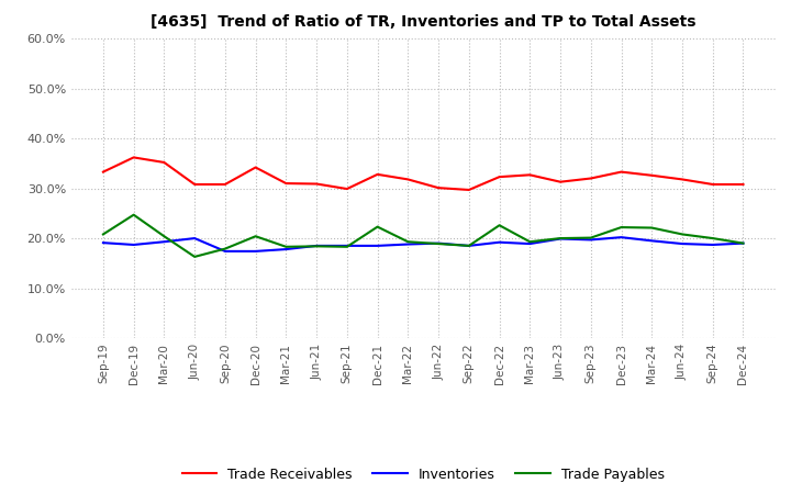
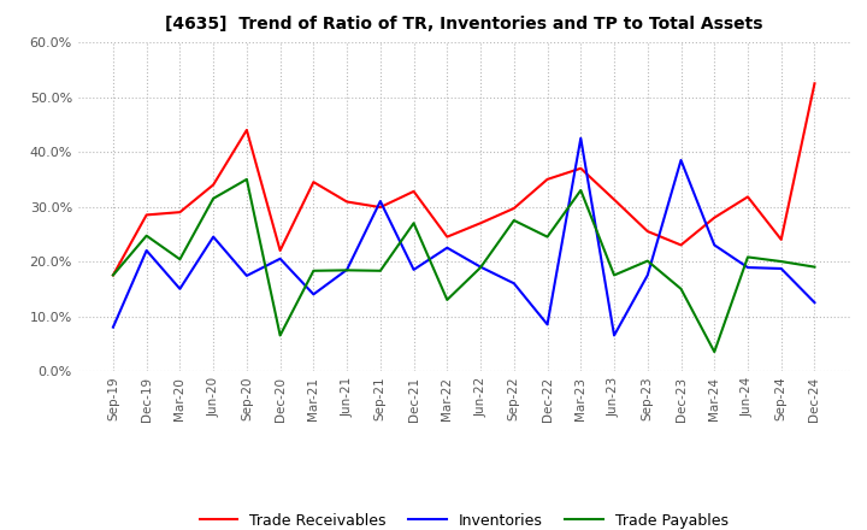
Trade Receivables/Sep-19: 33.3% -> 17.5%
Inventories/Sep-19: 19.1% -> 8.0%
Trade Payables/Sep-19: 20.8% -> 17.5%
Trade Receivables/Dec-19: 36.2% -> 28.5%
Inventories/Dec-19: 18.7% -> 22.0%
Trade Receivables/Mar-20: 35.2% -> 29.0%
Inventories/Mar-20: 19.3% -> 15.0%
Trade Receivables/Jun-20: 30.8% -> 34.0%
Inventories/Jun-20: 20.0% -> 24.5%
Trade Payables/Jun-20: 16.3% -> 31.5%
Trade Receivables/Sep-20: 30.8% -> 44.0%
Trade Payables/Sep-20: 17.9% -> 35.0%
Trade Receivables/Dec-20: 34.2% -> 22.0%
Inventories/Dec-20: 17.4% -> 20.5%
Trade Payables/Dec-20: 20.4% -> 6.5%
Trade Receivables/Mar-21: 31.0% -> 34.5%
Inventories/Mar-21: 17.8% -> 14.0%
Inventories/Sep-21: 18.5% -> 31.0%
Trade Payables/Dec-21: 22.3% -> 27.0%
Trade Receivables/Mar-22: 31.8% -> 24.5%
Inventories/Mar-22: 18.8% -> 22.5%
Trade Payables/Mar-22: 19.3% -> 13.0%
Trade Receivables/Jun-22: 30.1% -> 27.0%
Inventories/Sep-22: 18.5% -> 16.0%
Trade Payables/Sep-22: 18.5% -> 27.5%
Trade Receivables/Dec-22: 32.3% -> 35.0%
Inventories/Dec-22: 19.2% -> 8.5%
Trade Payables/Dec-22: 22.6% -> 24.5%
Trade Receivables/Mar-23: 32.7% -> 37.0%
Inventories/Mar-23: 18.9% -> 42.5%
Trade Payables/Mar-23: 19.3% -> 33.0%
Inventories/Jun-23: 19.9% -> 6.5%
Trade Payables/Jun-23: 20.0% -> 17.5%
Trade Receivables/Sep-23: 32.0% -> 25.5%
Inventories/Sep-23: 19.7% -> 17.5%
Trade Receivables/Dec-23: 33.3% -> 23.0%
Inventories/Dec-23: 20.2% -> 38.5%
Trade Payables/Dec-23: 22.2% -> 15.0%
Trade Receivables/Mar-24: 32.6% -> 28.0%
Inventories/Mar-24: 19.5% -> 23.0%
Trade Payables/Mar-24: 22.1% -> 3.5%
Trade Receivables/Sep-24: 30.8% -> 24.0%
Trade Receivables/Dec-24: 30.8% -> 52.5%
Inventories/Dec-24: 19.0% -> 12.5%
